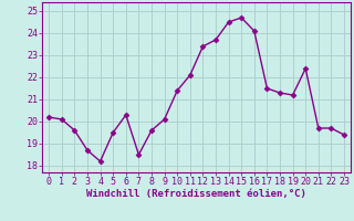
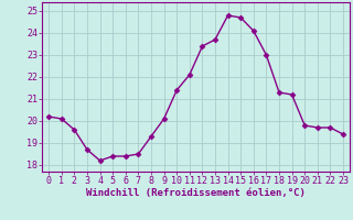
5: 19.5 -> 18.4
6: 20.3 -> 18.4
8: 19.6 -> 19.3
14: 24.5 -> 24.8
17: 21.5 -> 23.0
20: 22.4 -> 19.8
